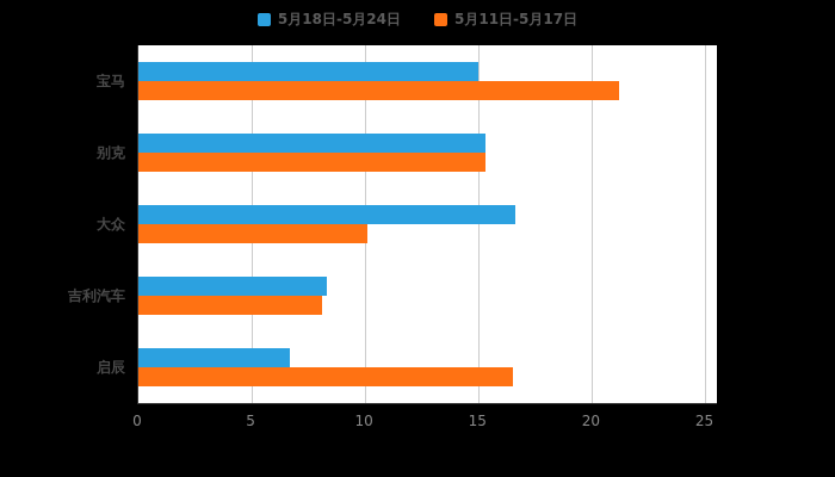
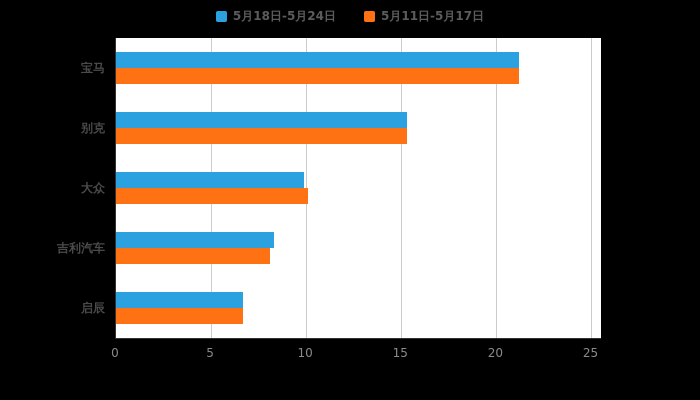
5月18日-5月24日/宝马: 15.0 -> 21.2
5月18日-5月24日/大众: 16.6 -> 9.9
5月11日-5月17日/启辰: 16.5 -> 6.7
